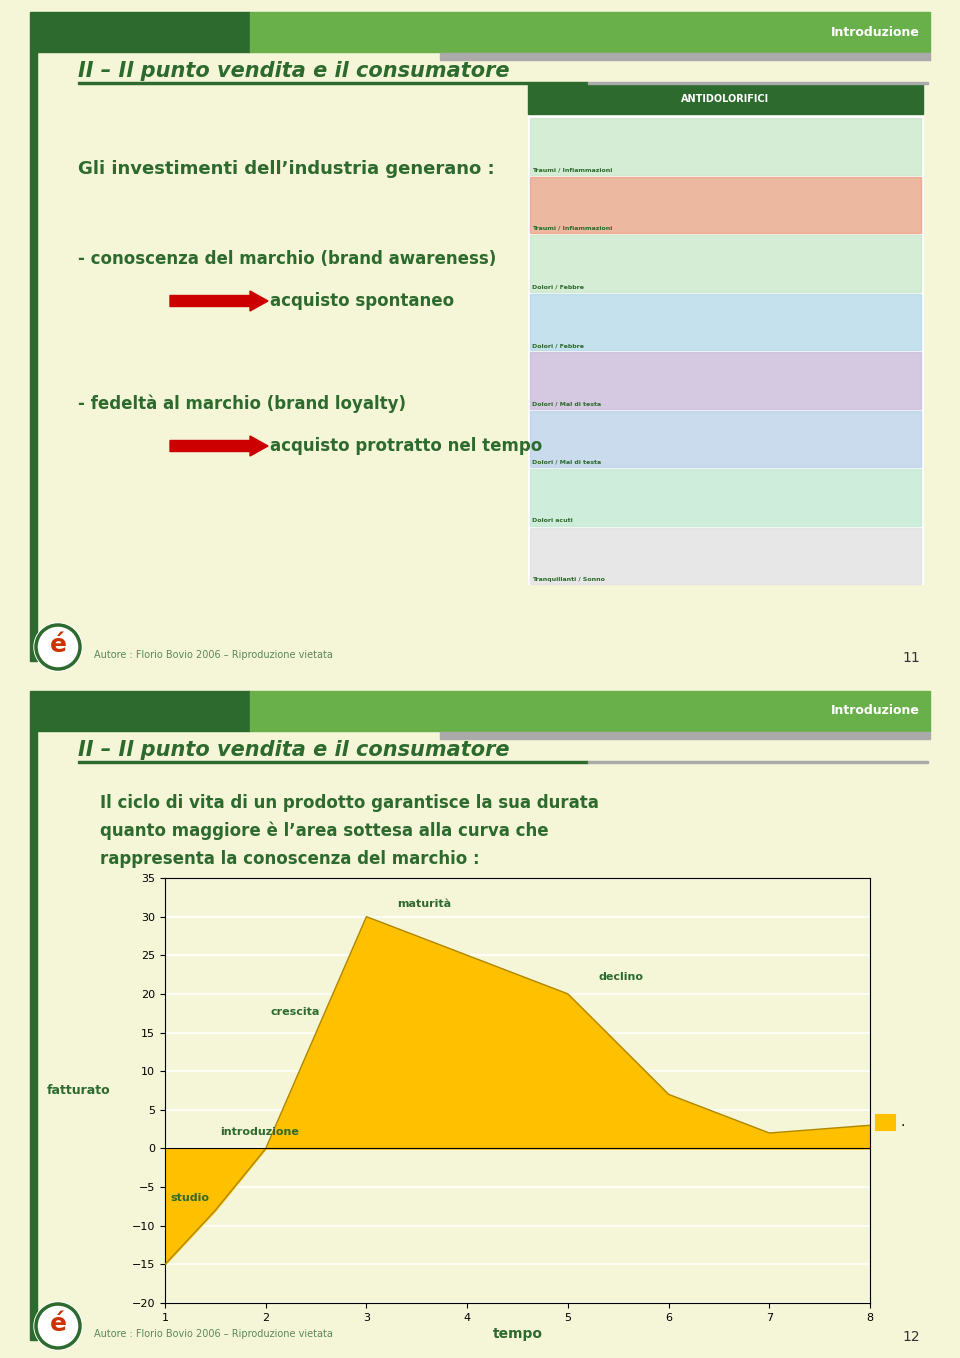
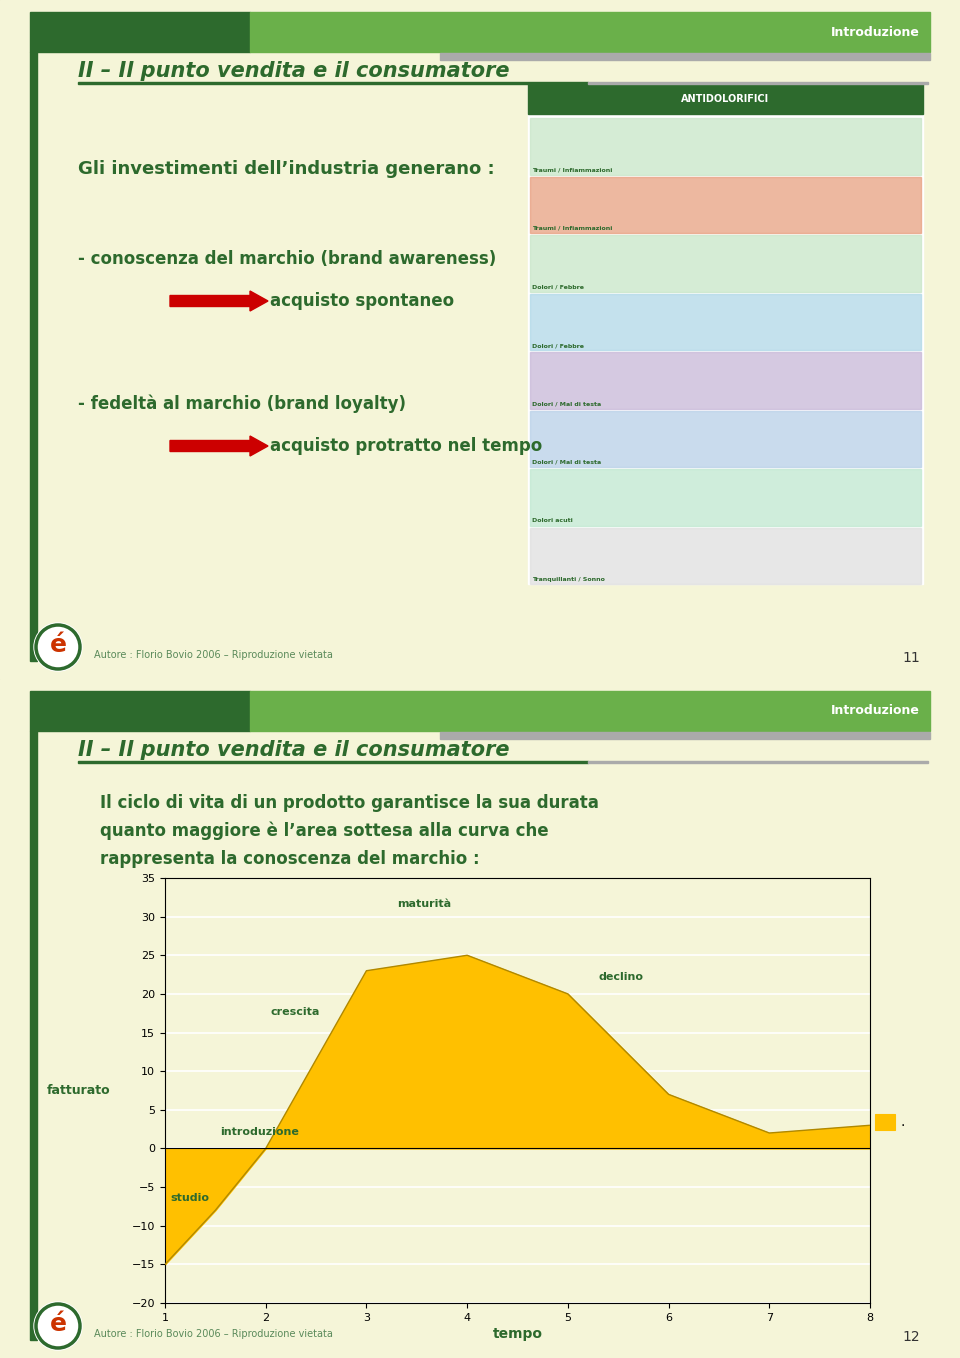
3: 30 -> 23
